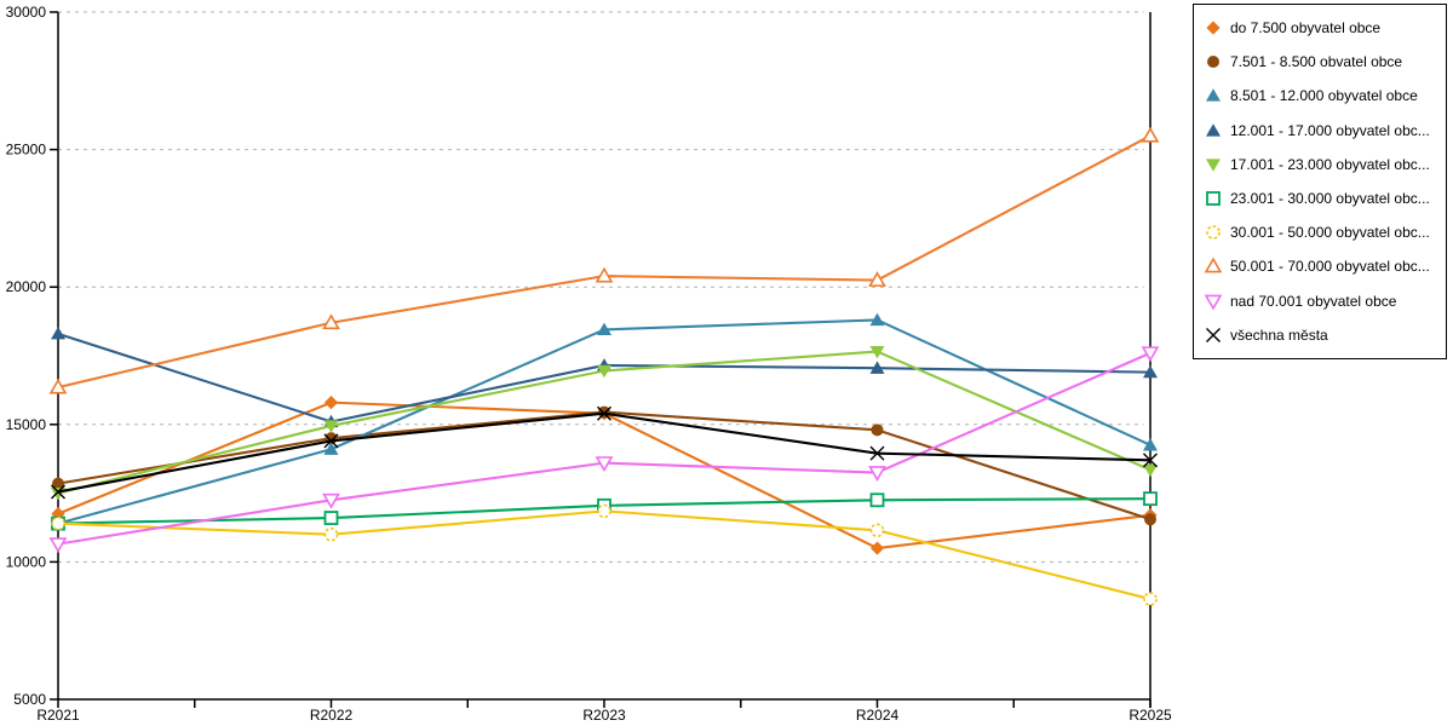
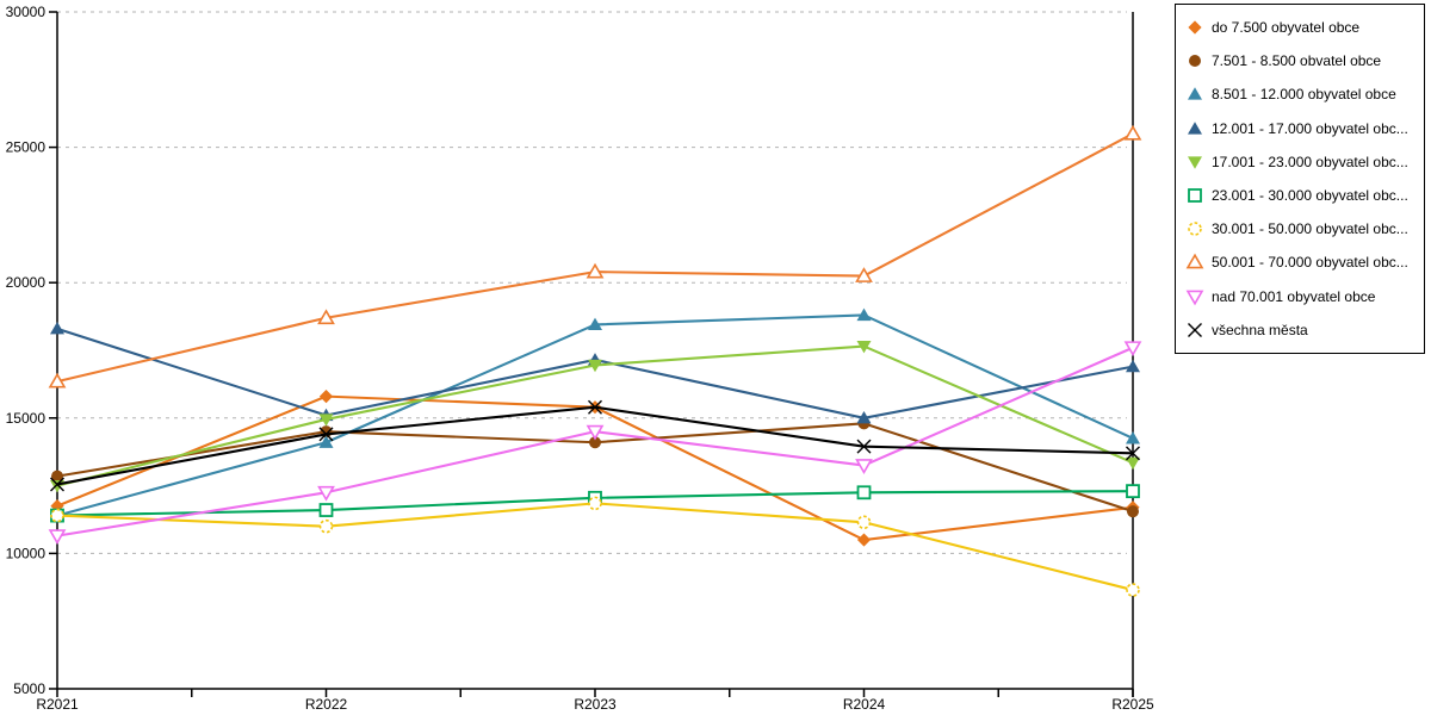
7.501 - 8.500 obvatel obce/R2023: 15400 -> 14100
nad 70.001 obyvatel obce/R2023: 13600 -> 14500
12.001 - 17.000 obyvatel obc.../R2024: 17000 -> 15000
